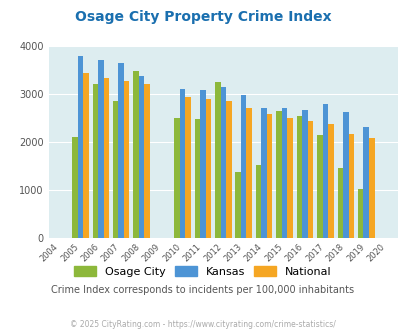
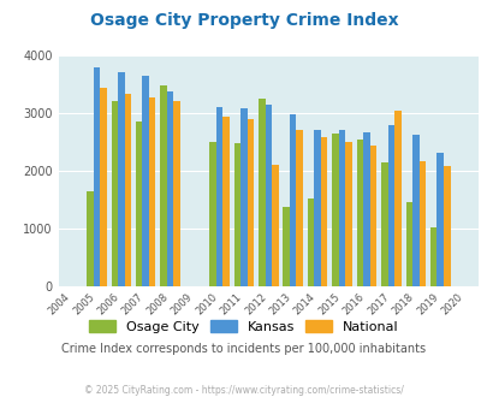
Osage City/2005: 2100 -> 1650
National/2012: 2860 -> 2100
National/2017: 2380 -> 3050
